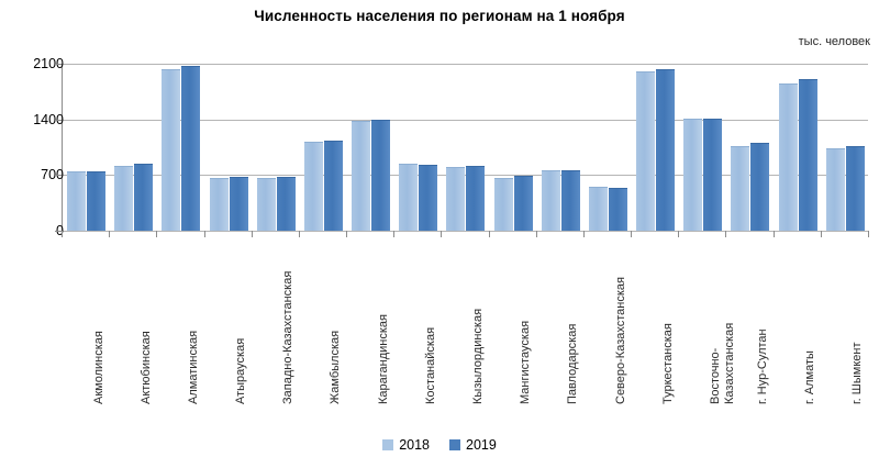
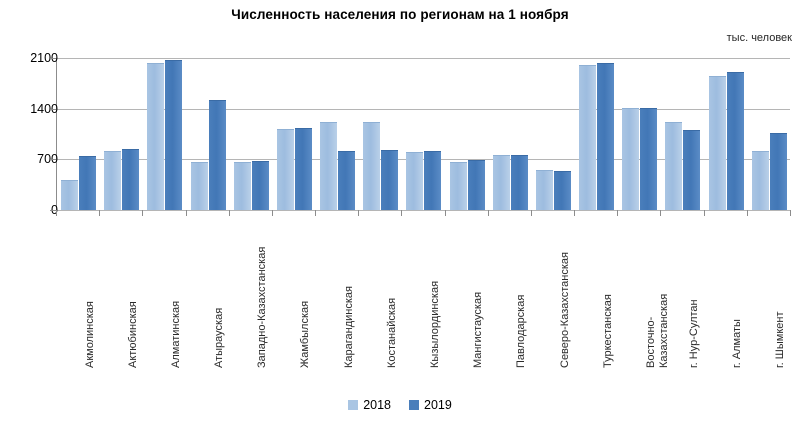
2018/Акмолинская: 700 -> 400
2019/Атырауская: 700 -> 1500
2018/Карагандинская: 1400 -> 1200
2019/Карагандинская: 1400 -> 800
2018/Костанайская: 800 -> 1200
2018/г. Нур-Султан: 1000 -> 1200
2018/г. Шымкент: 1000 -> 800
